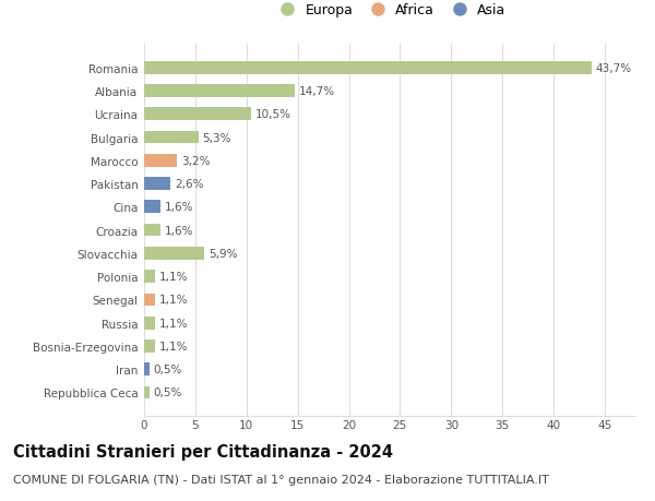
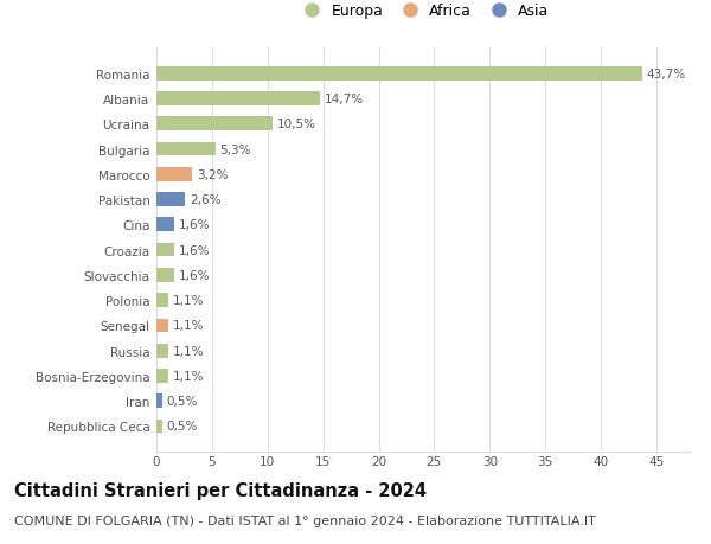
Slovacchia: 5,9% -> 1,6%
